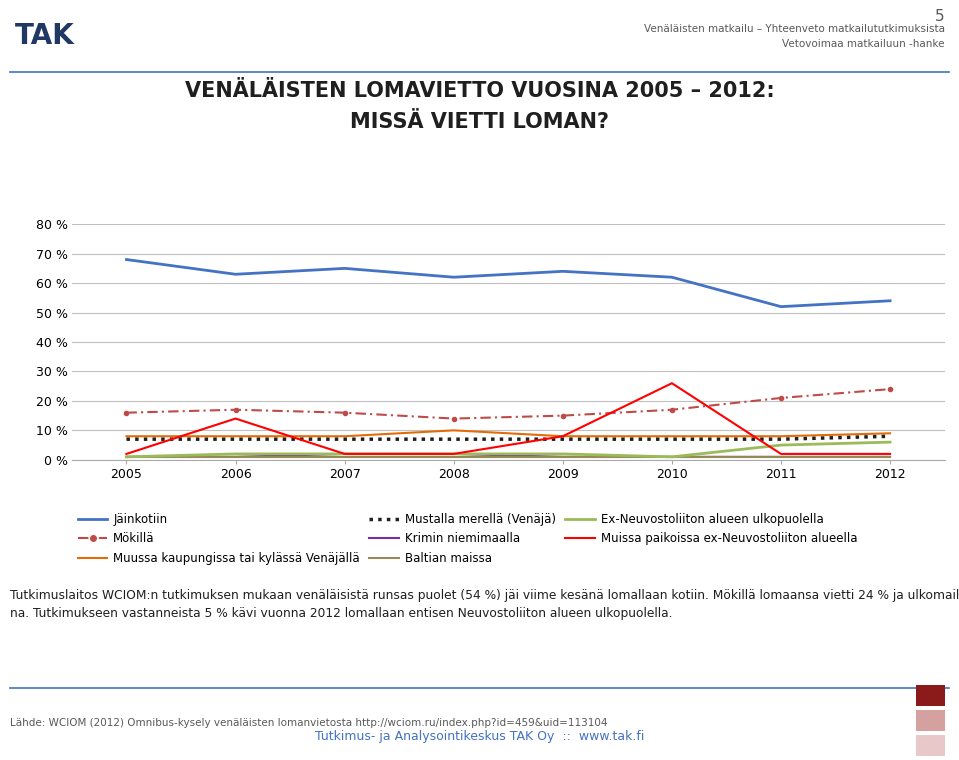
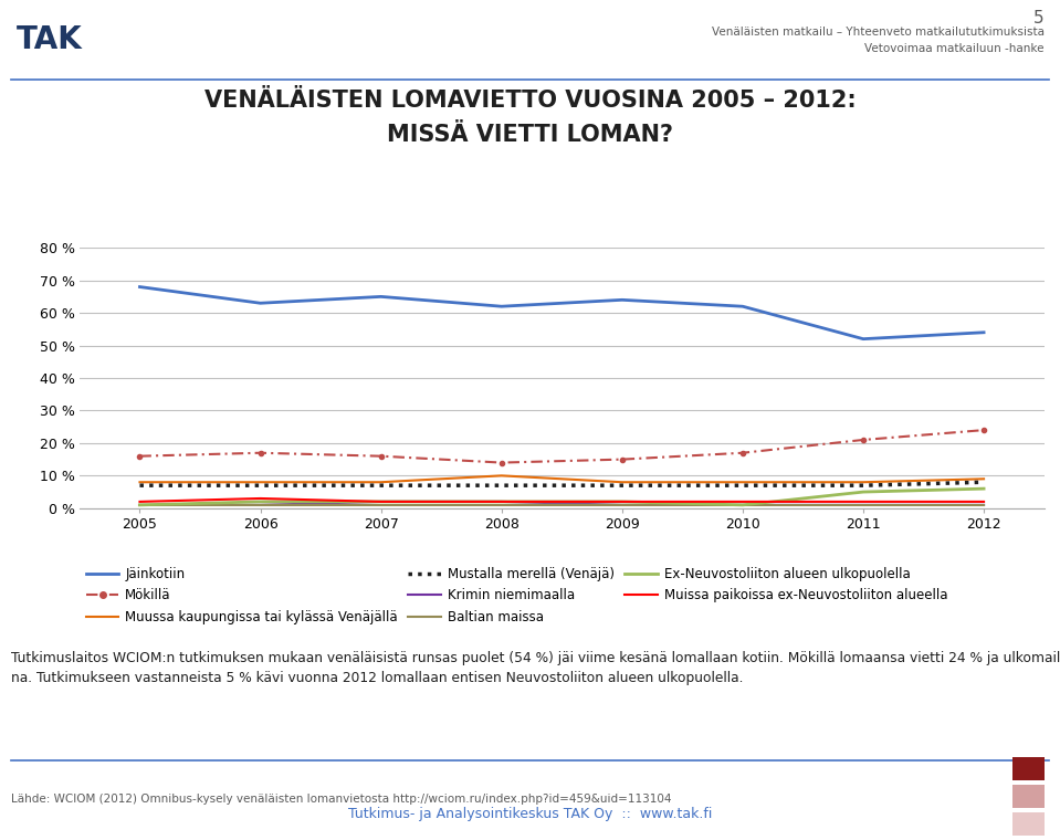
Muissa paikoissa ex-Neuvostoliiton alueella/2006: 14 % -> 3 %
Muissa paikoissa ex-Neuvostoliiton alueella/2009: 8 % -> 2 %
Muissa paikoissa ex-Neuvostoliiton alueella/2010: 26 % -> 2 %
